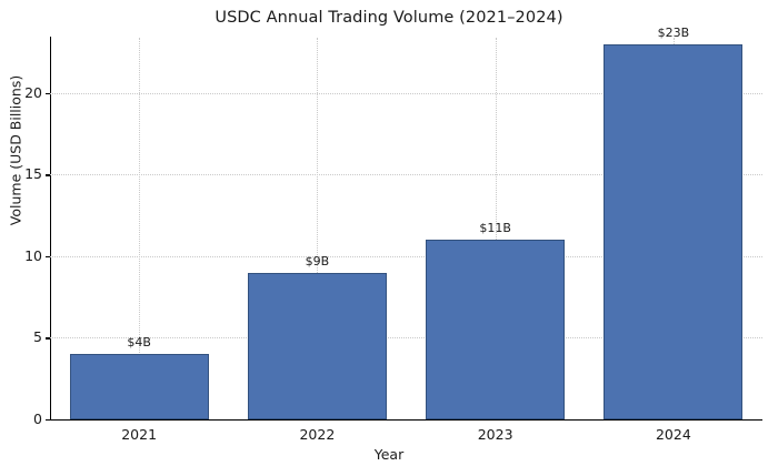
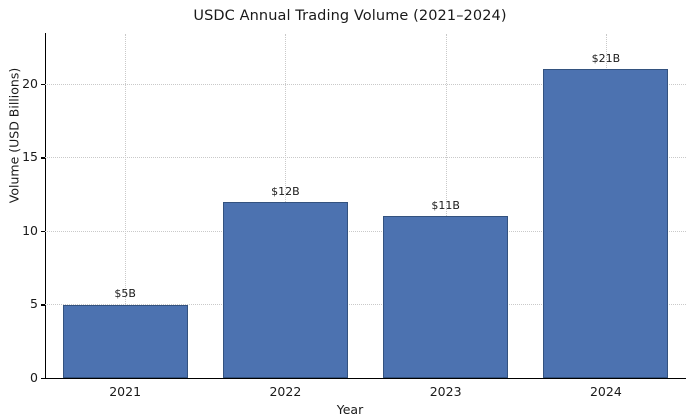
2021: $4B -> $5B
2022: $9B -> $12B
2024: $23B -> $21B
